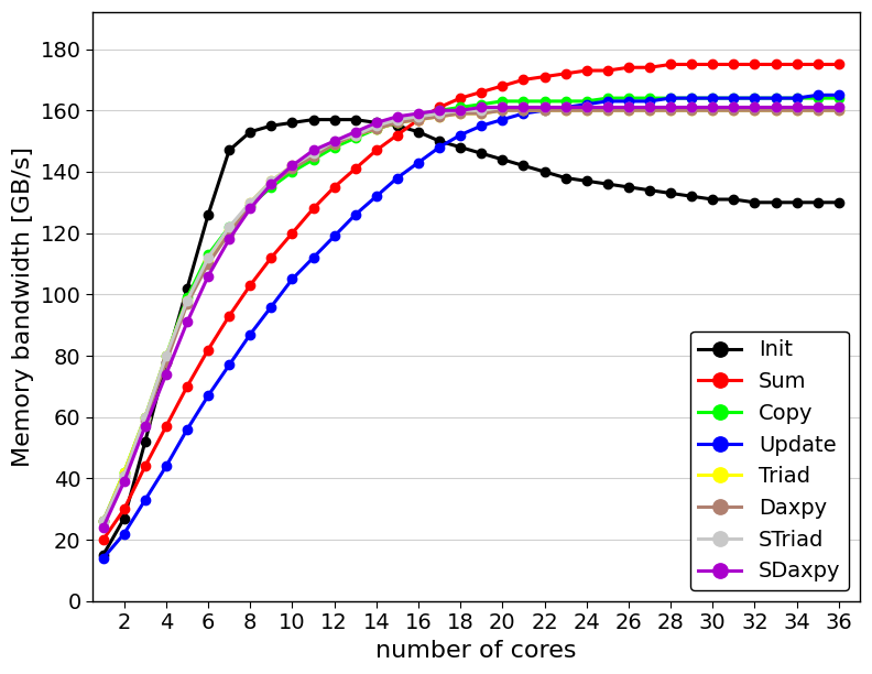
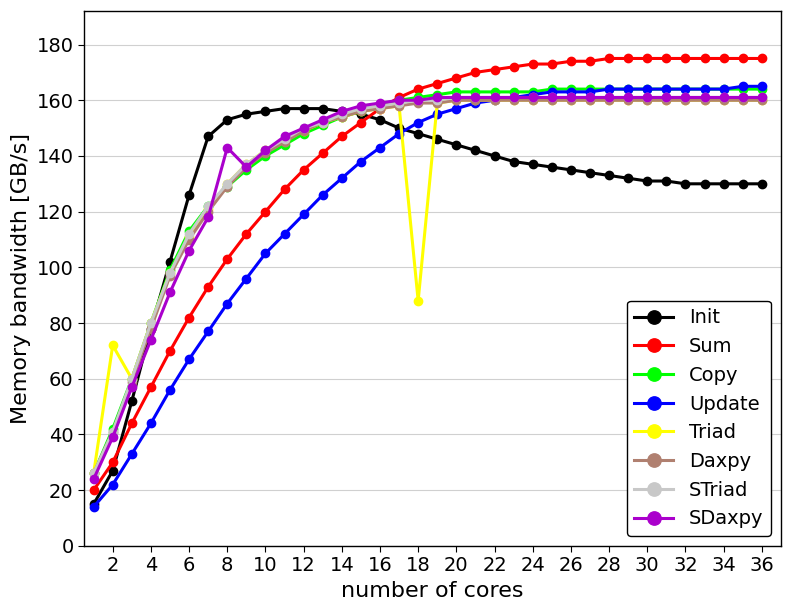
Triad/2: 42 -> 72
SDaxpy/8: 128 -> 143
Triad/18: 159 -> 88
